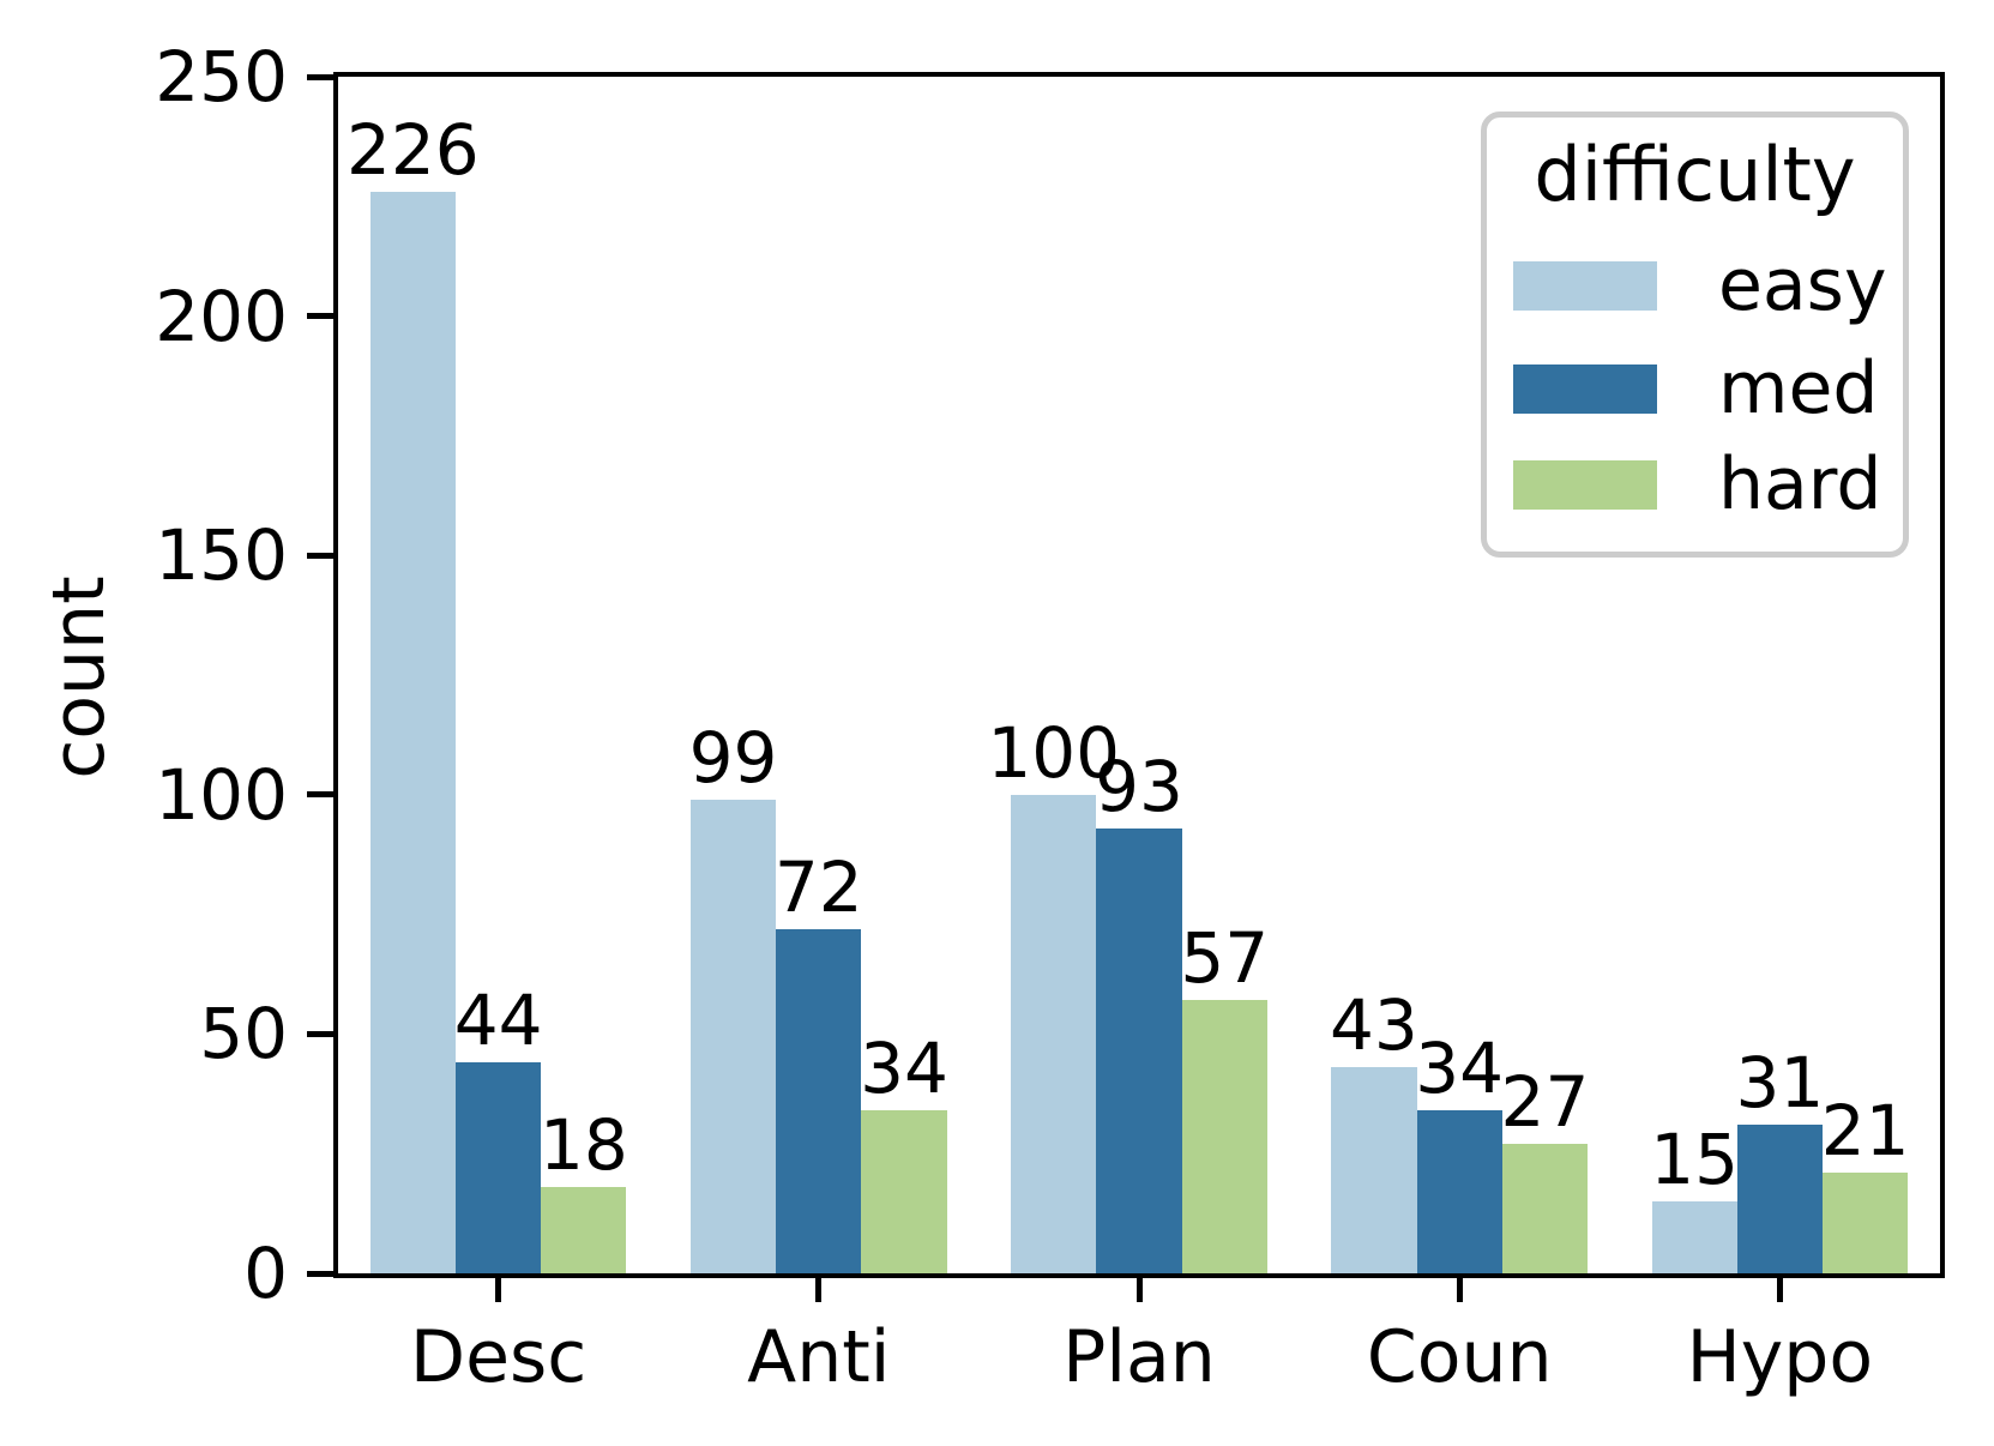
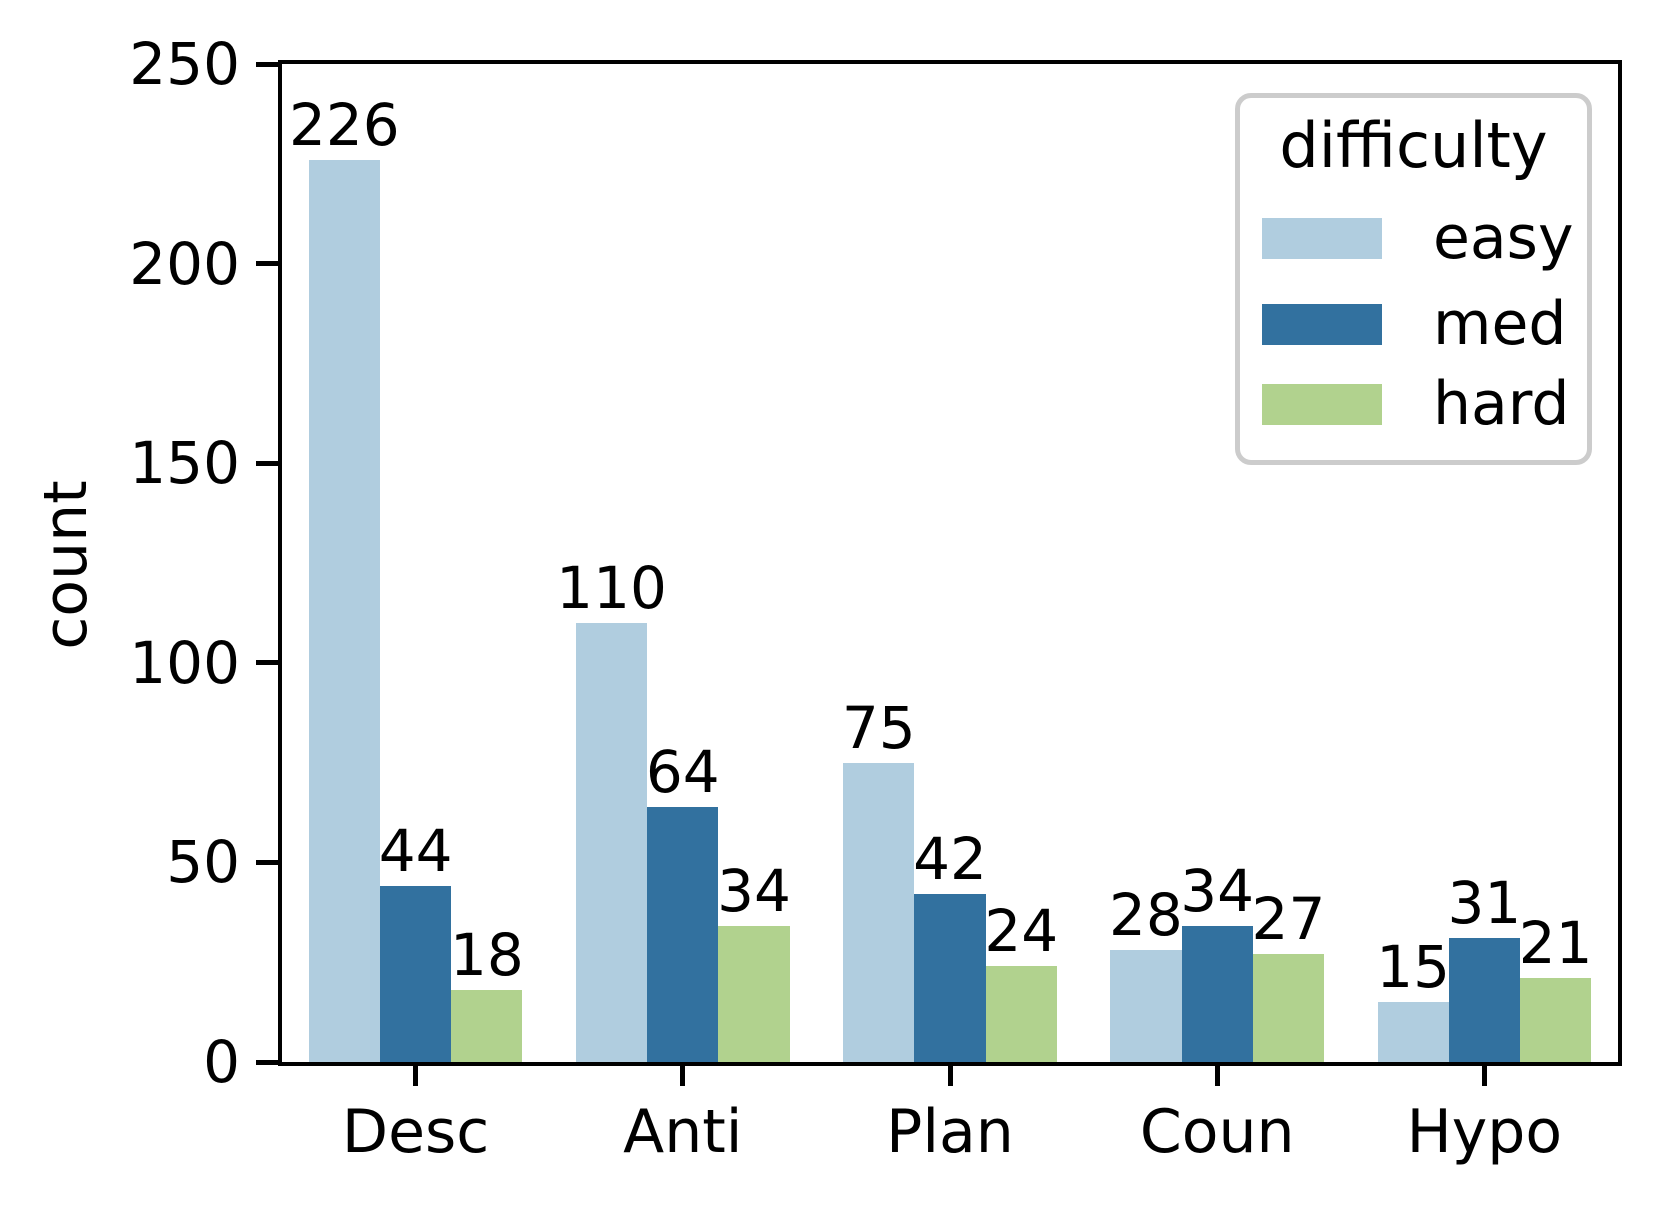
easy/Anti: 99 -> 110
med/Anti: 72 -> 64
easy/Plan: 100 -> 75
med/Plan: 93 -> 42
hard/Plan: 57 -> 24
easy/Coun: 43 -> 28
